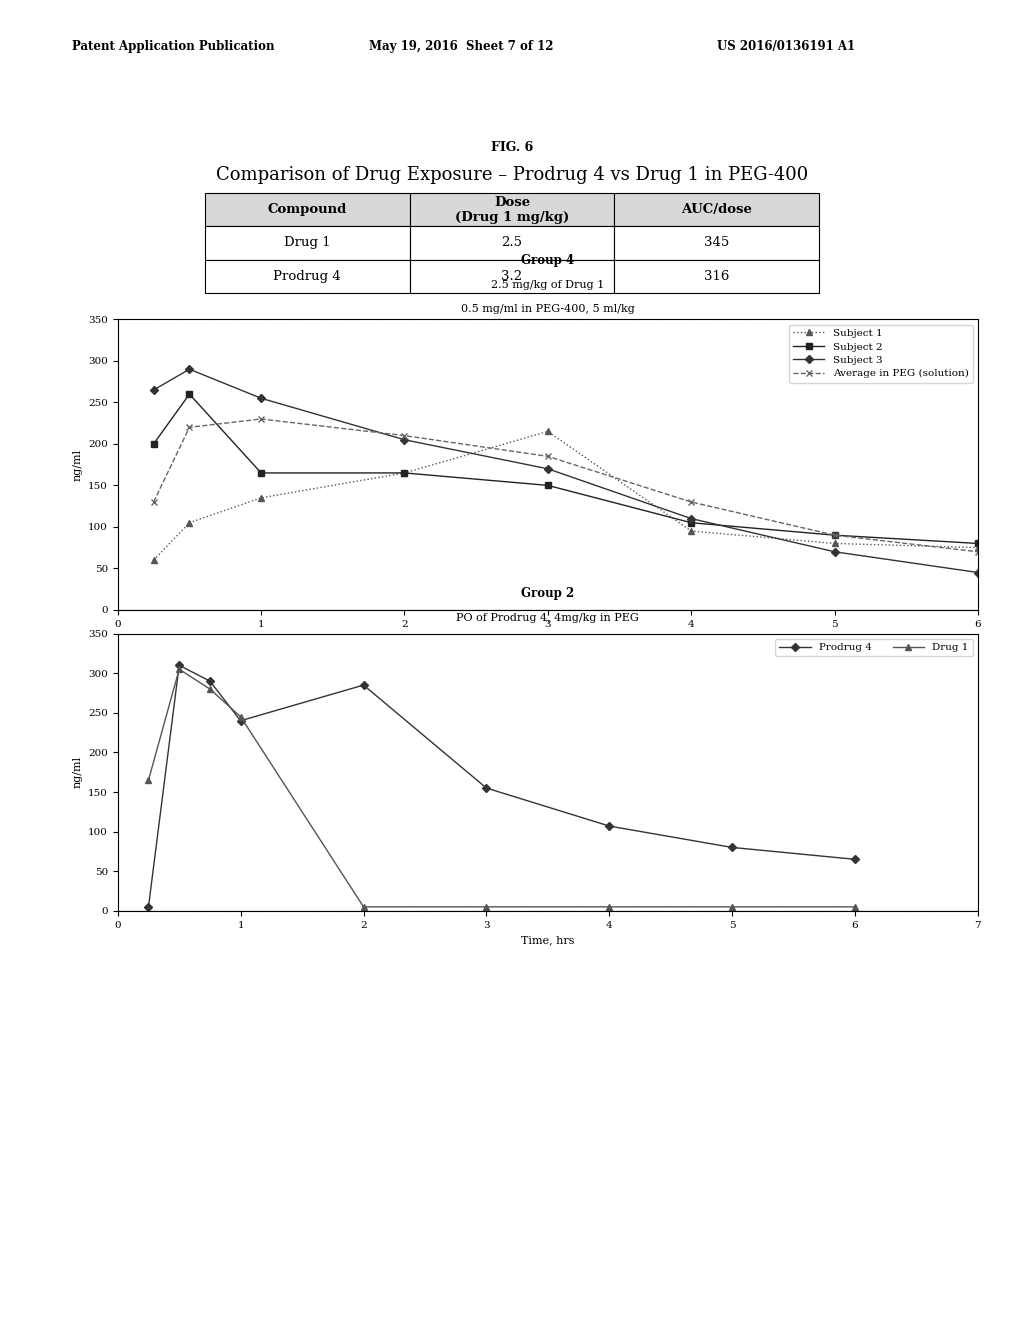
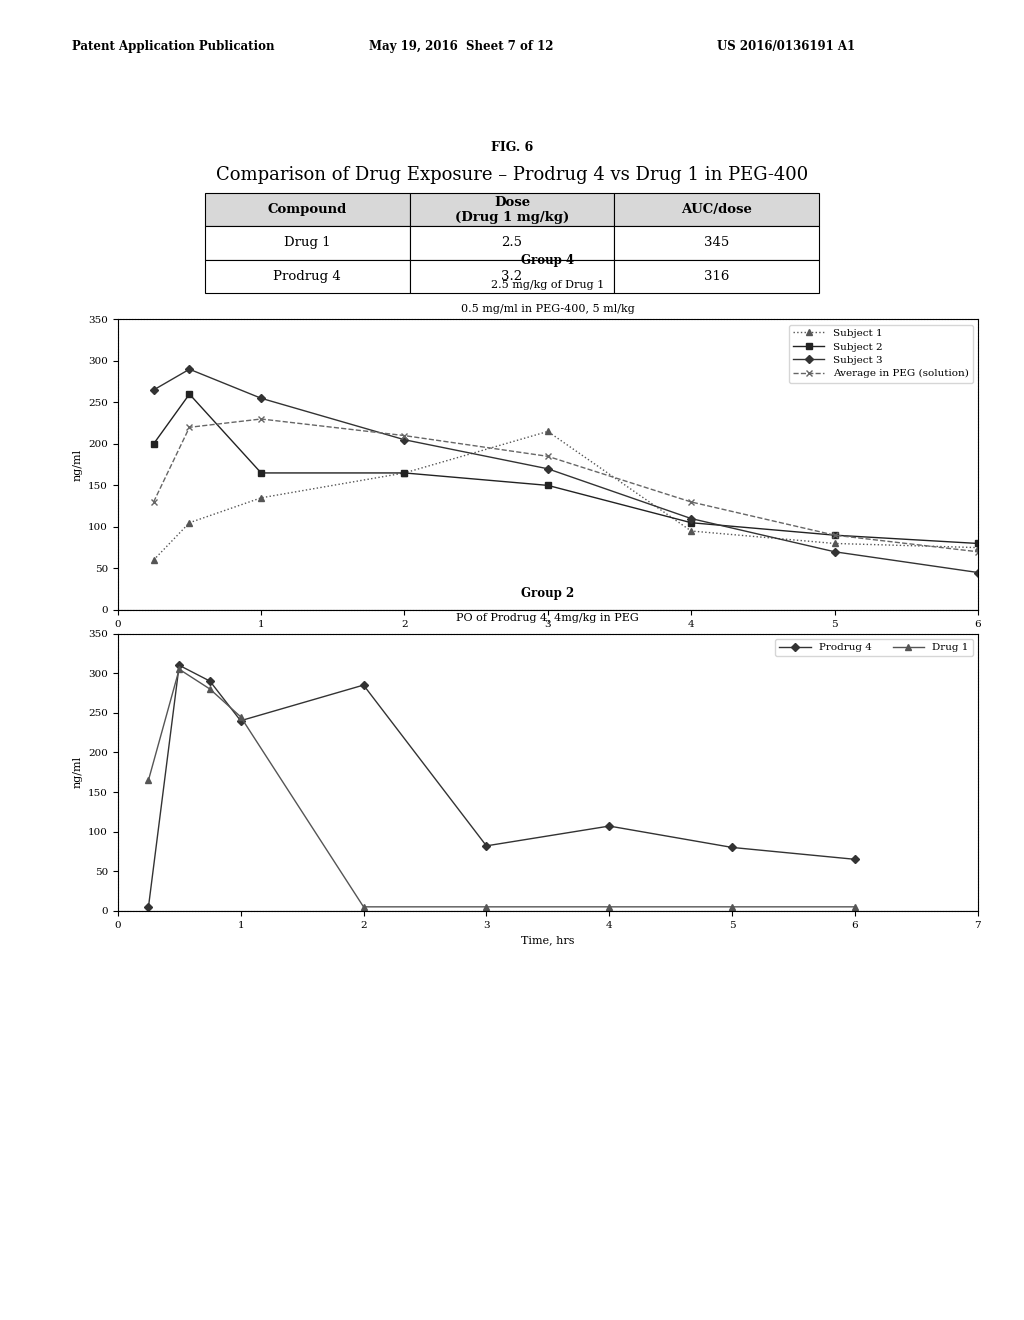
Prodrug 4/3: 155 -> 82
